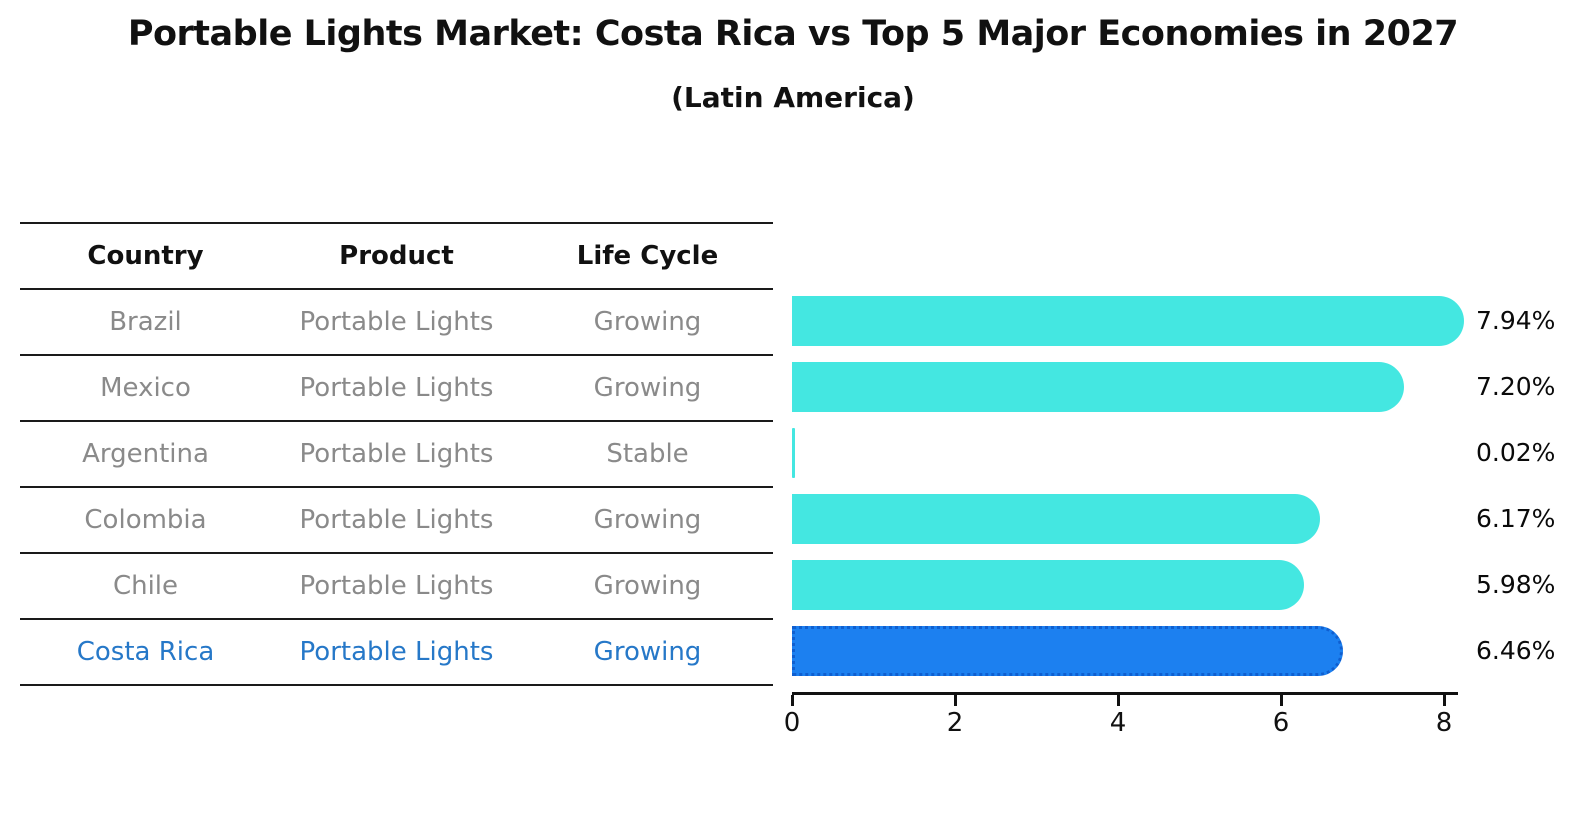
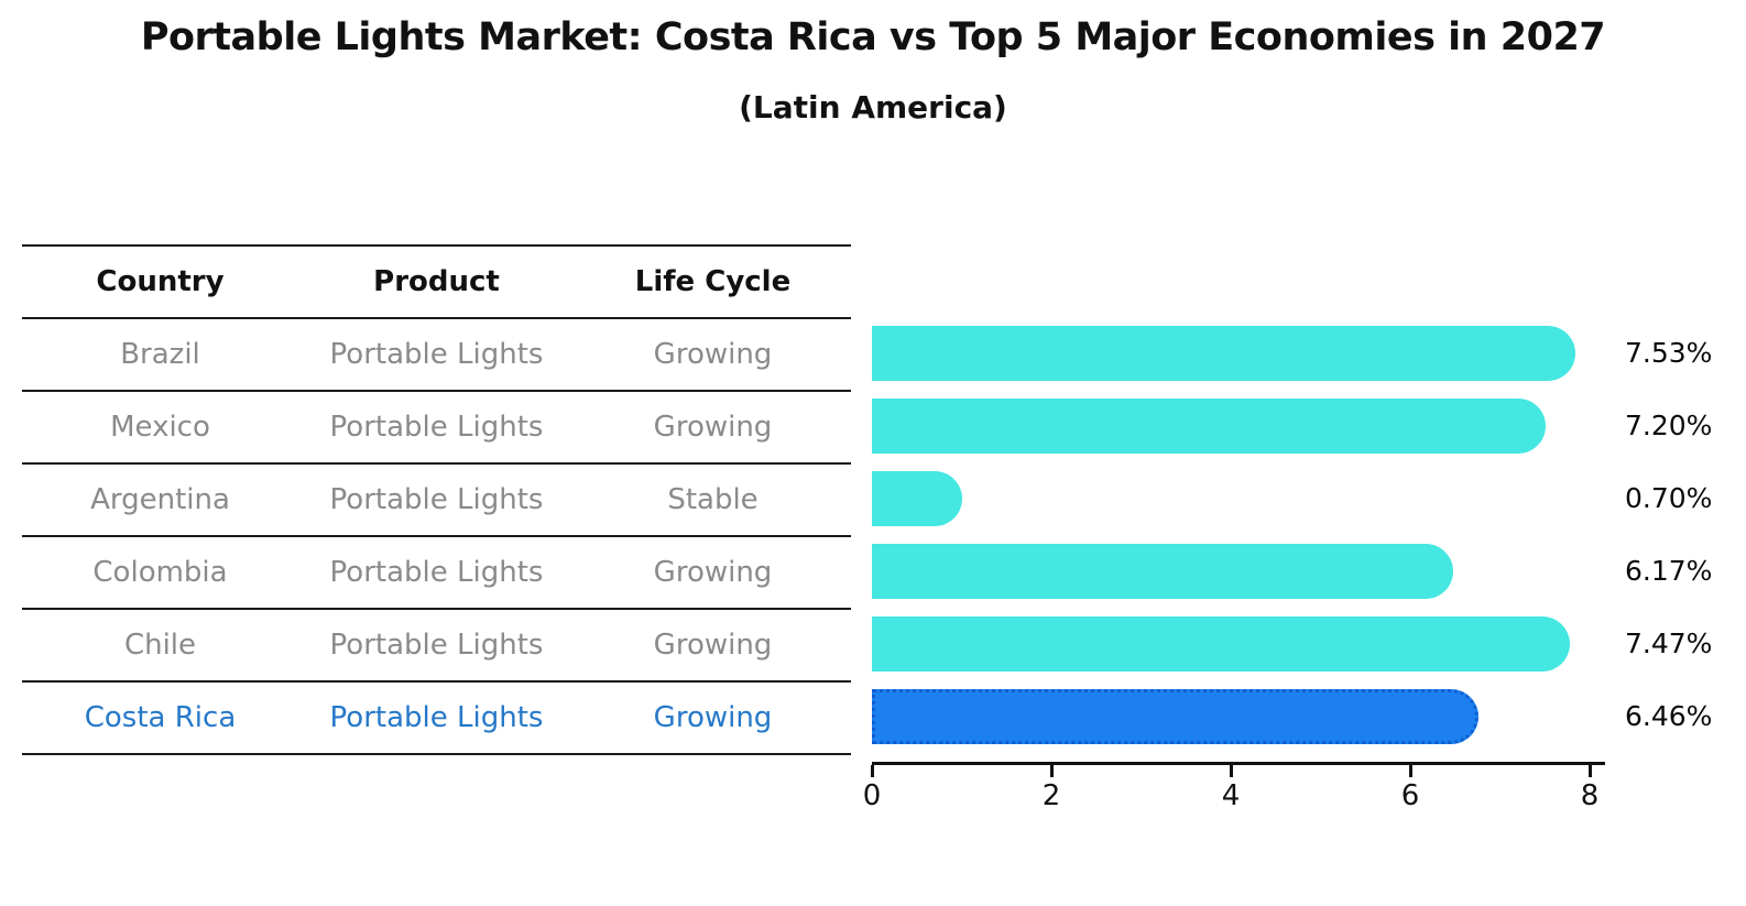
Brazil: 7.94% -> 7.53%
Argentina: 0.02% -> 0.70%
Chile: 5.98% -> 7.47%
